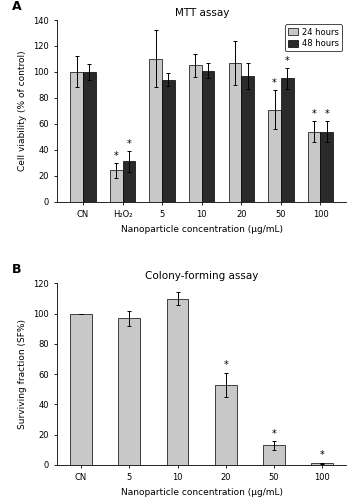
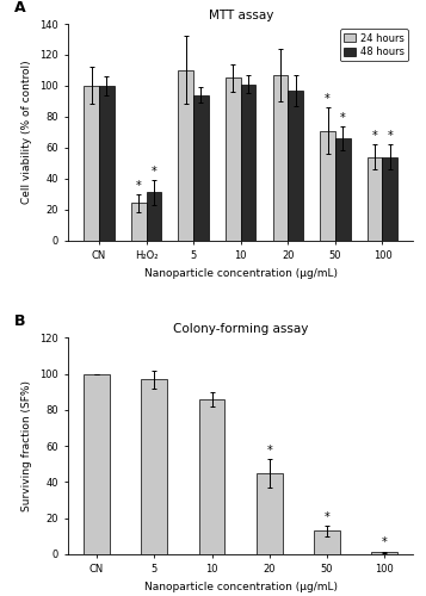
MTT assay/48 hours/50: 95 -> 66
Colony-forming assay/10: 110 -> 86
Colony-forming assay/20: 53 -> 45
